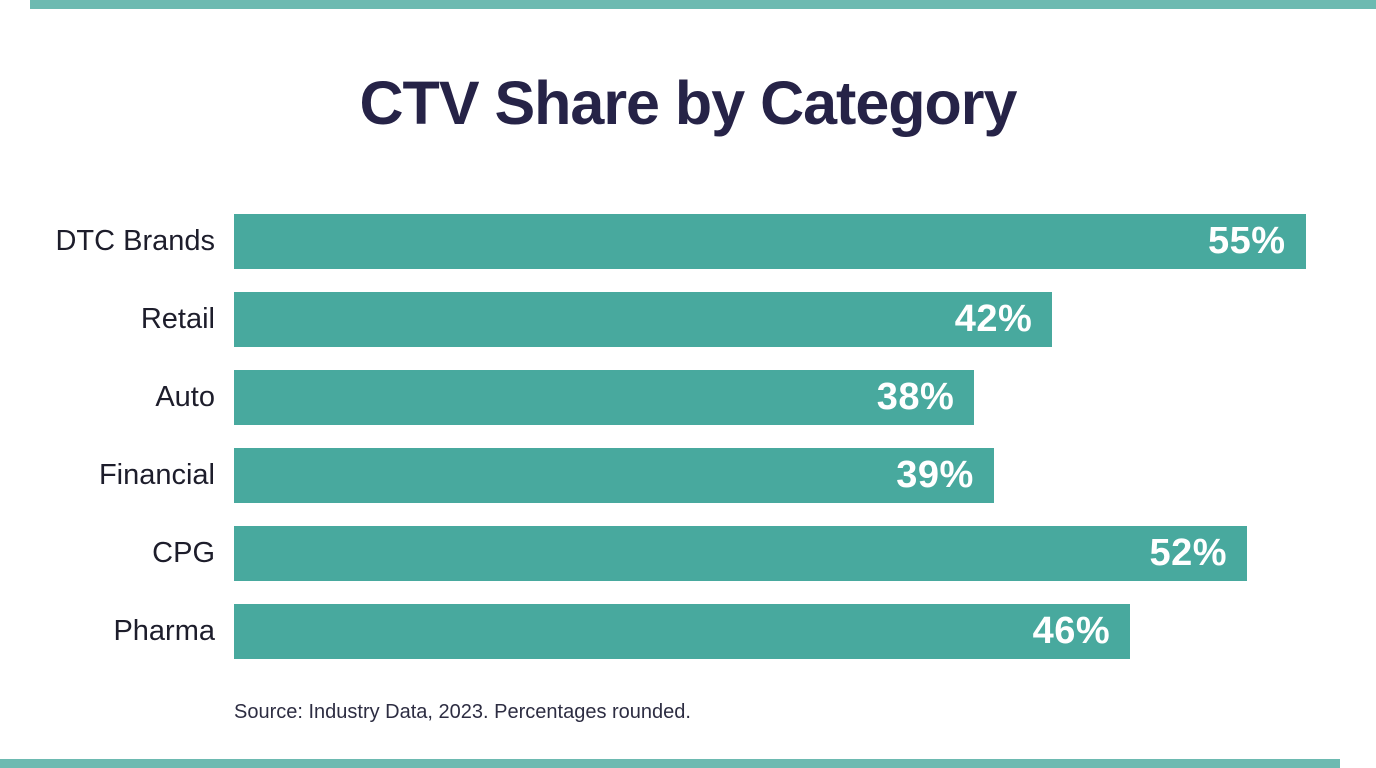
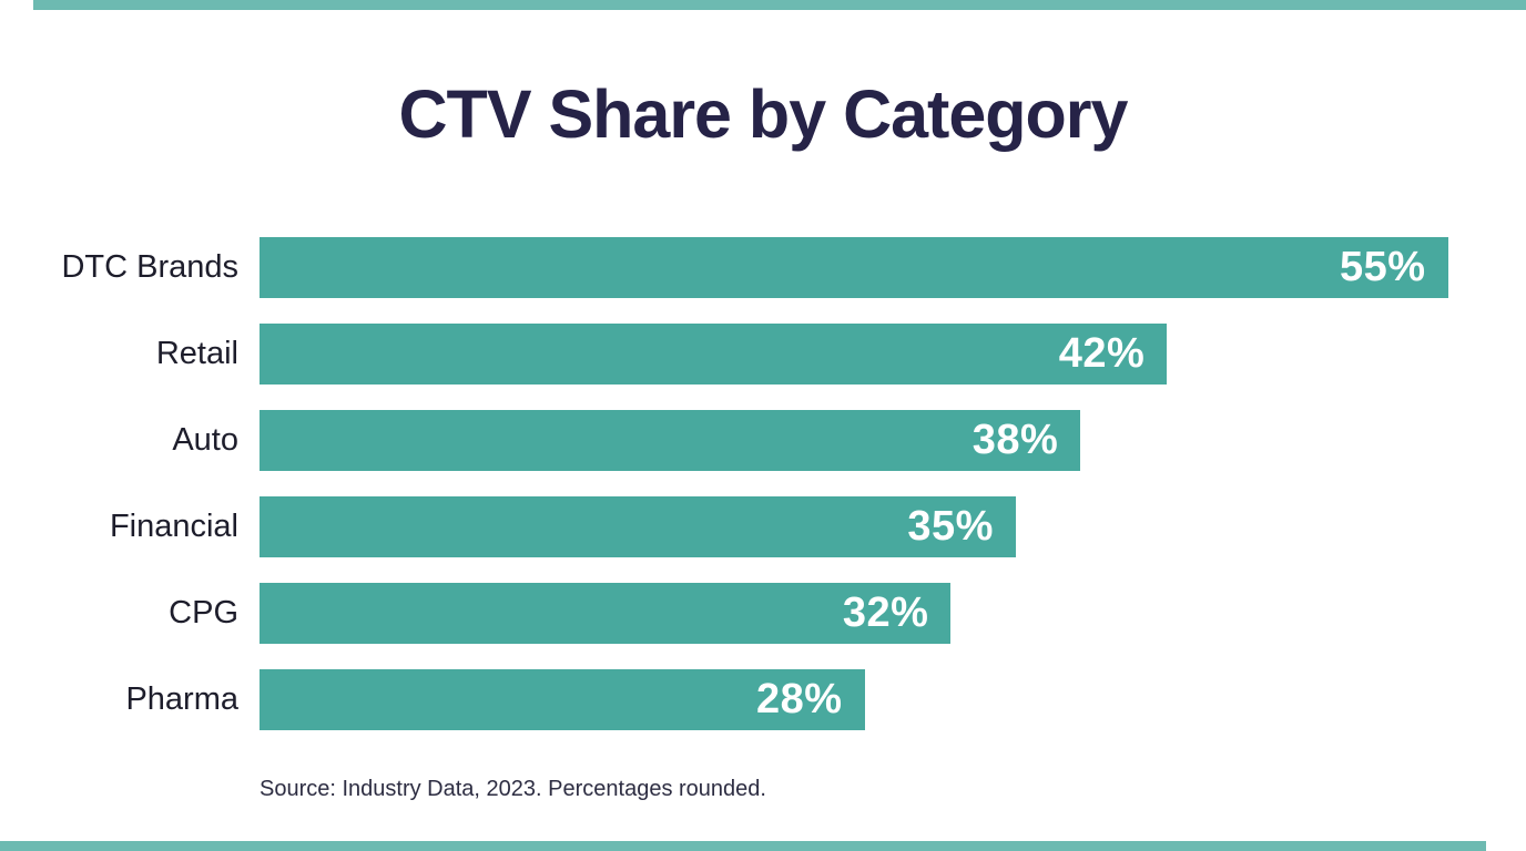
Financial: 39% -> 35%
CPG: 52% -> 32%
Pharma: 46% -> 28%
